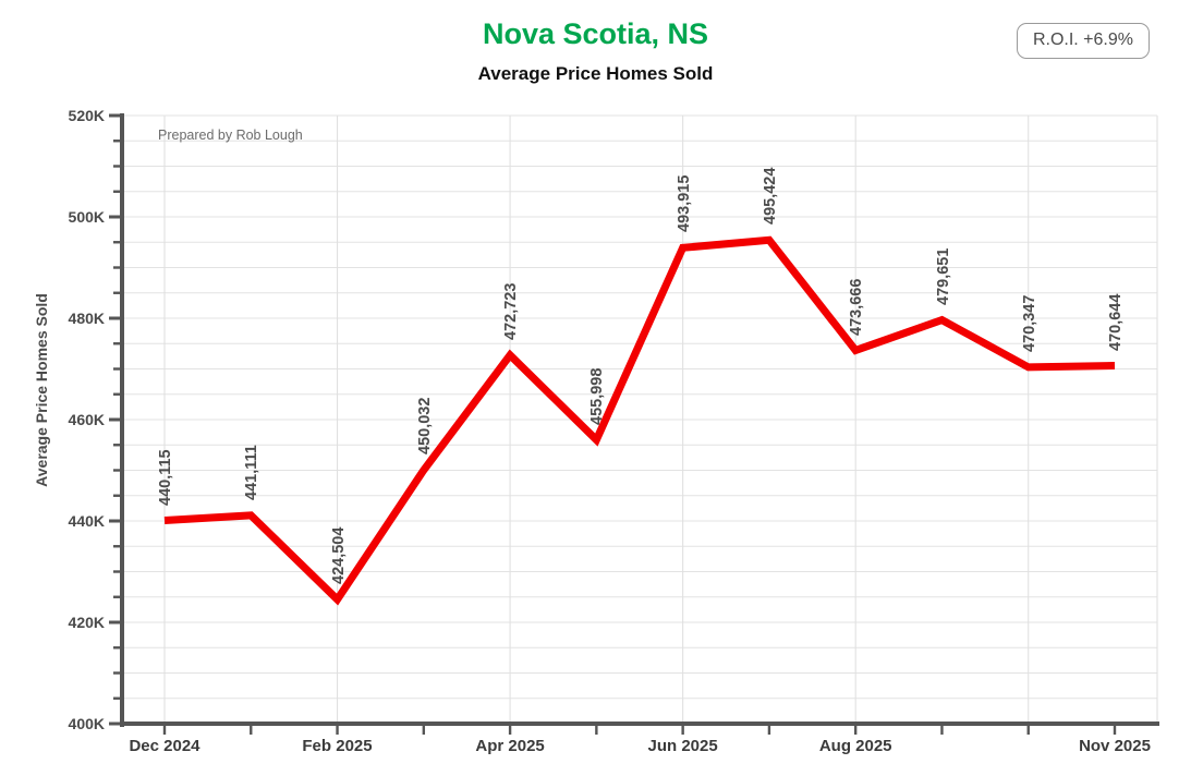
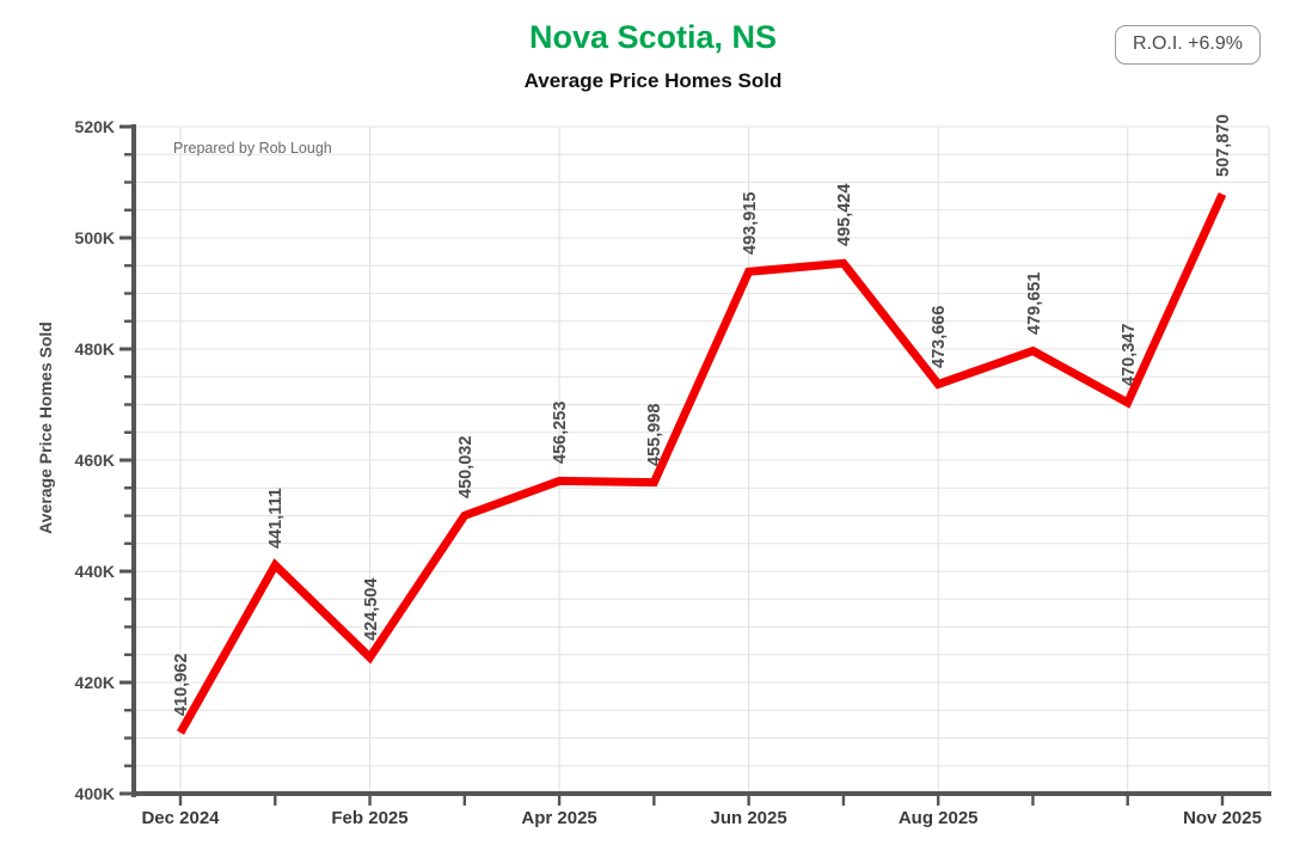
Dec 2024: 440,115 -> 410,962
Apr 2025: 472,723 -> 456,253
Nov 2025: 470,644 -> 507,870
